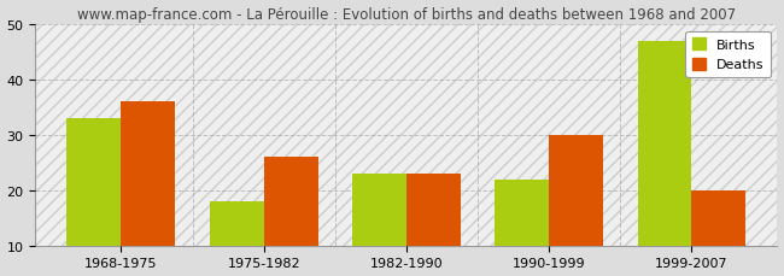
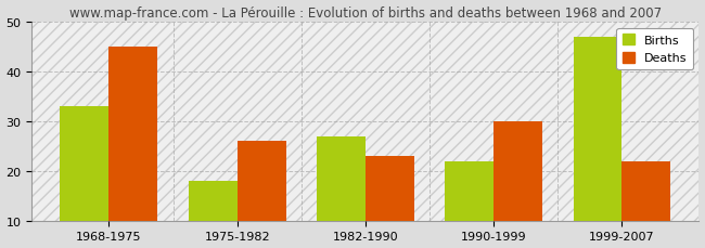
Deaths/1968-1975: 36 -> 45
Births/1982-1990: 23 -> 27
Deaths/1999-2007: 20 -> 22
